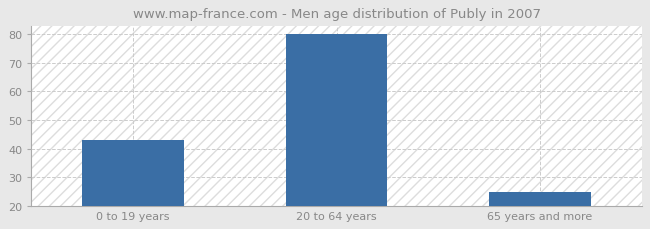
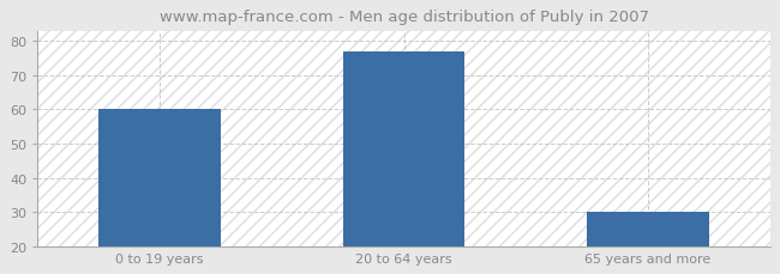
0 to 19 years: 43 -> 60
20 to 64 years: 80 -> 77
65 years and more: 25 -> 30
